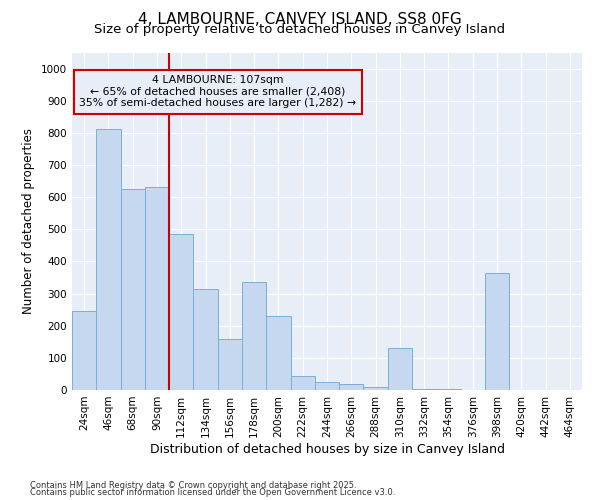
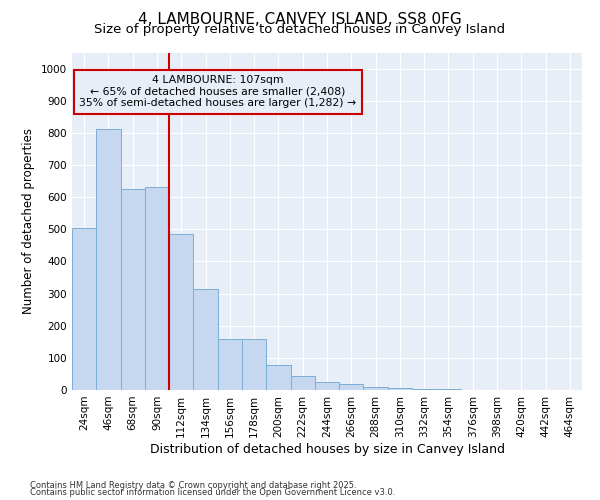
24sqm: 245 -> 505
178sqm: 335 -> 160
200sqm: 230 -> 78
310sqm: 130 -> 7
398sqm: 365 -> 1
